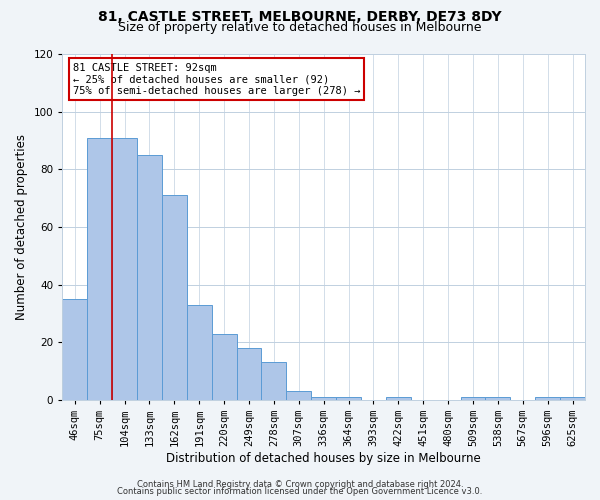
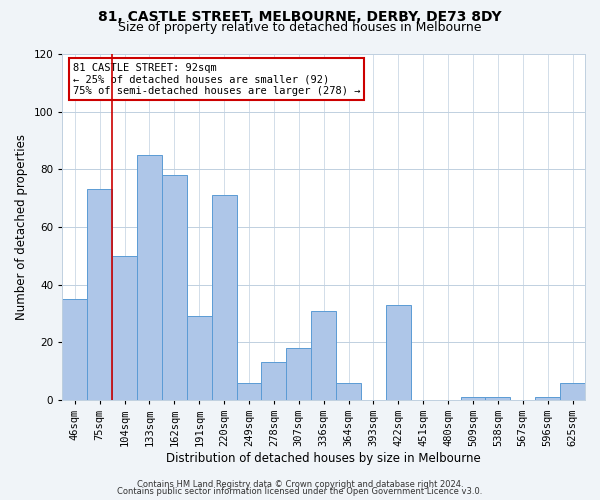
75sqm: 91 -> 73
104sqm: 91 -> 50
162sqm: 71 -> 78
191sqm: 33 -> 29
220sqm: 23 -> 71
249sqm: 18 -> 6
307sqm: 3 -> 18
336sqm: 1 -> 31
364sqm: 1 -> 6
422sqm: 1 -> 33
625sqm: 1 -> 6
